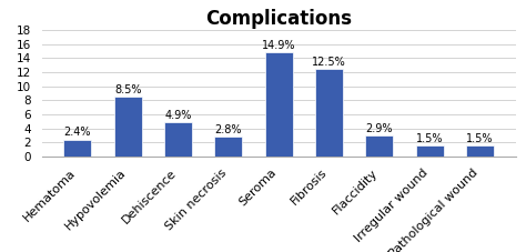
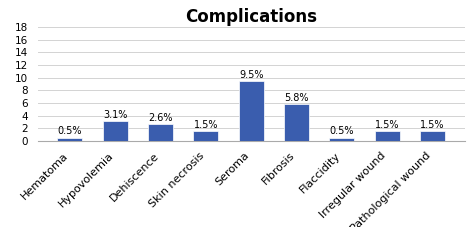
Hematoma: 2.4% -> 0.5%
Hypovolemia: 8.5% -> 3.1%
Dehiscence: 4.9% -> 2.6%
Skin necrosis: 2.8% -> 1.5%
Seroma: 14.9% -> 9.5%
Fibrosis: 12.5% -> 5.8%
Flaccidity: 2.9% -> 0.5%
